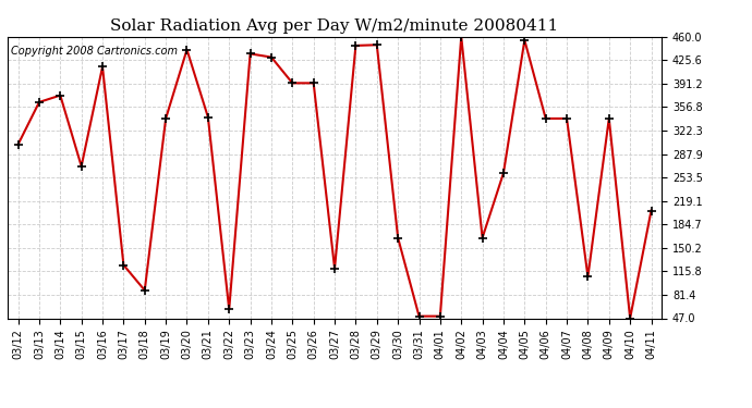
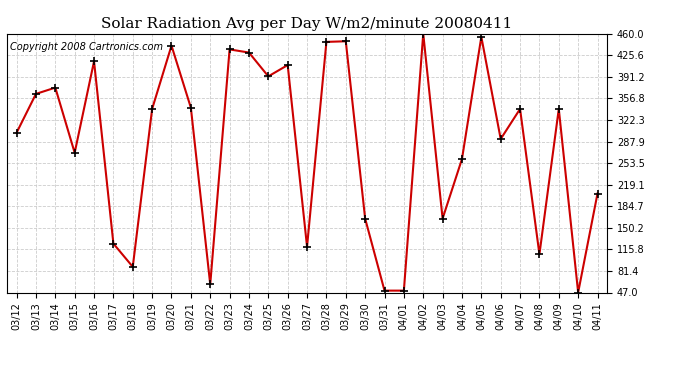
03/26: 392 -> 410
04/06: 340 -> 292
